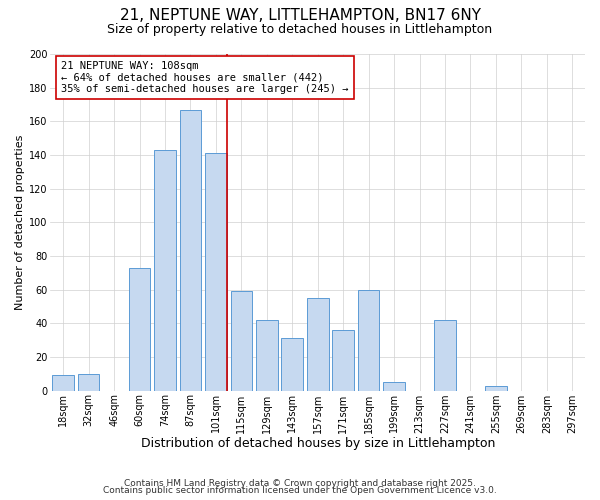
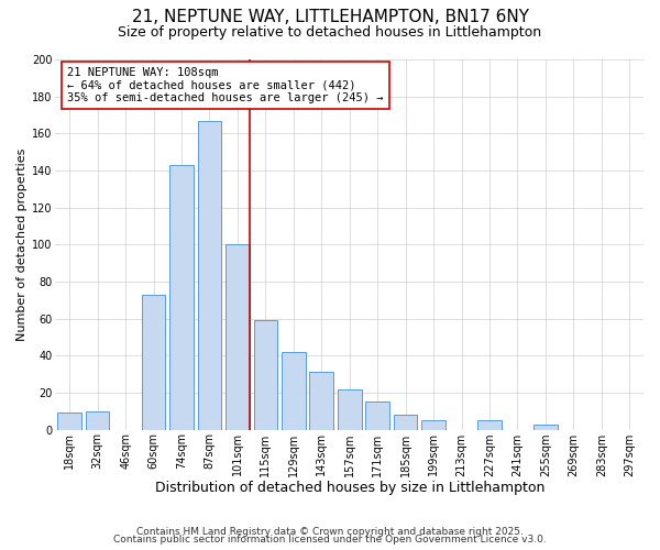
101sqm: 141 -> 100
157sqm: 55 -> 22
171sqm: 36 -> 15
185sqm: 60 -> 8
227sqm: 42 -> 5
